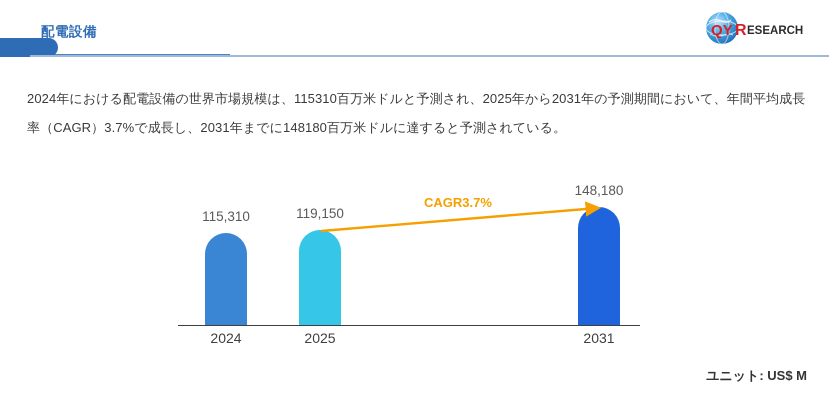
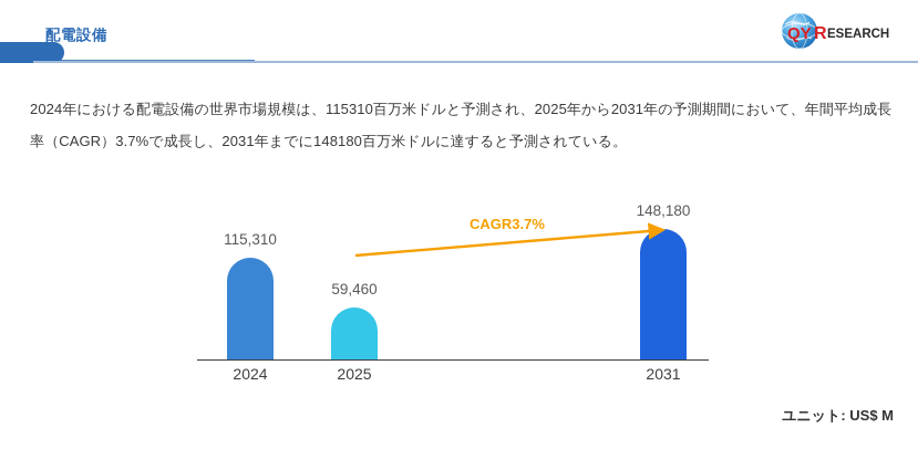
2025: 119,150 -> 59,460
